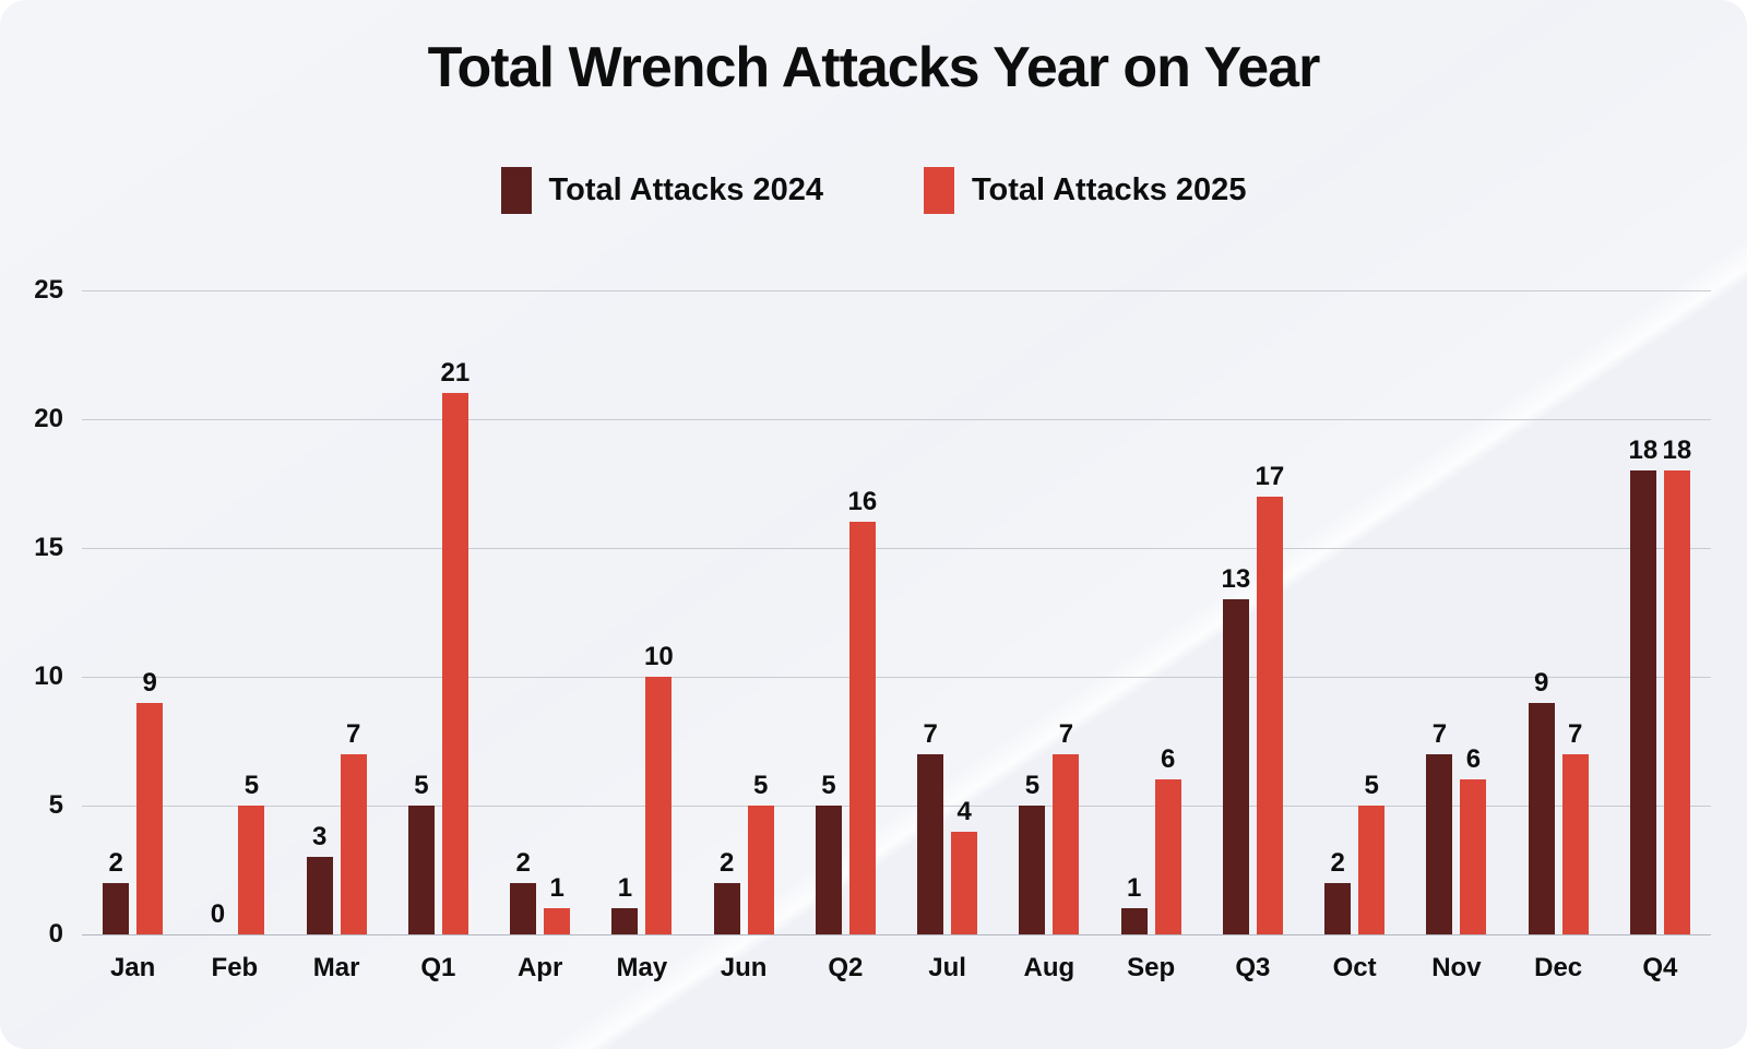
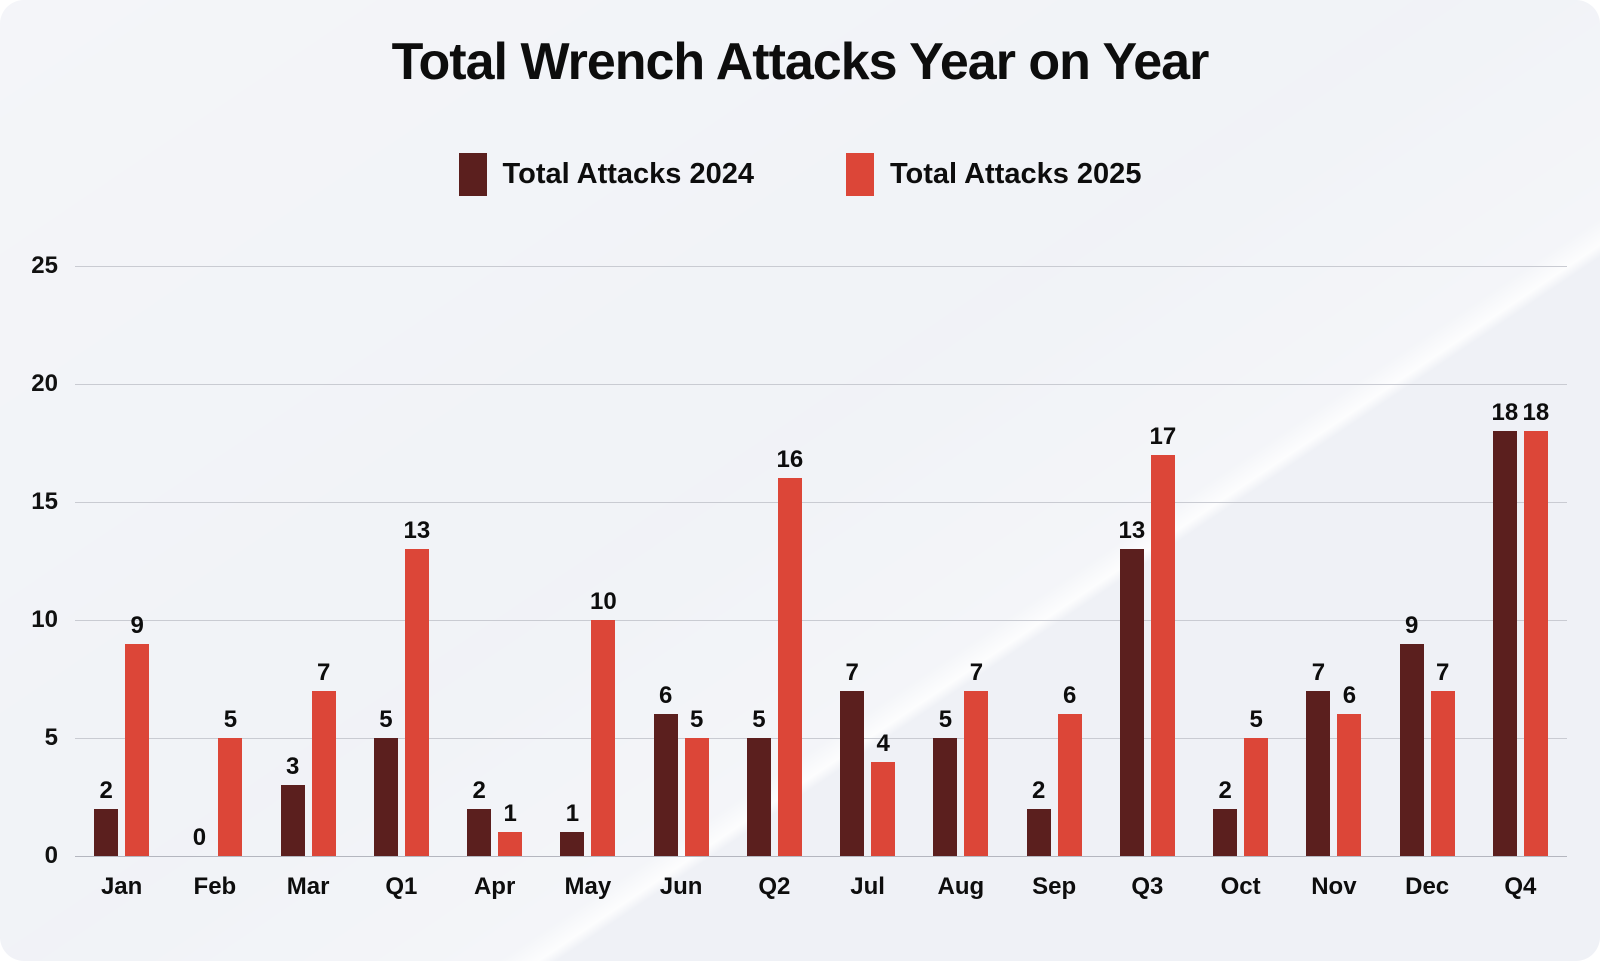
Total Attacks 2025/Q1: 21 -> 13
Total Attacks 2024/Jun: 2 -> 6
Total Attacks 2024/Sep: 1 -> 2
